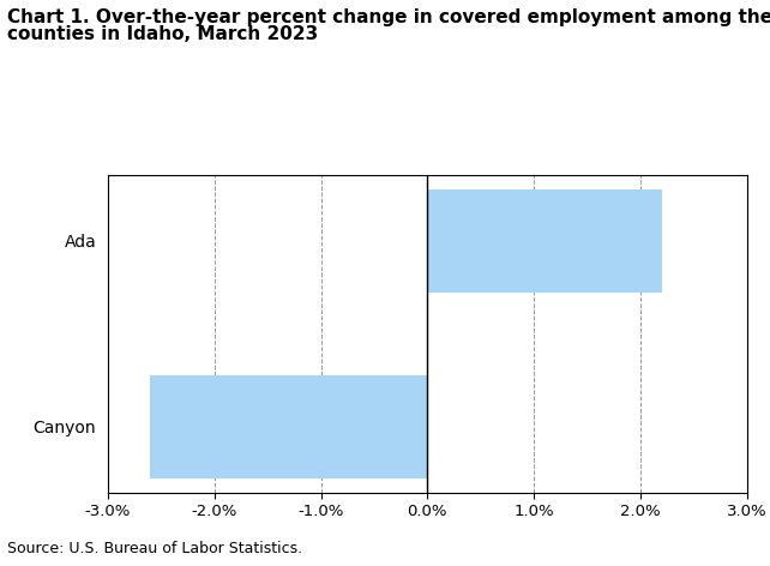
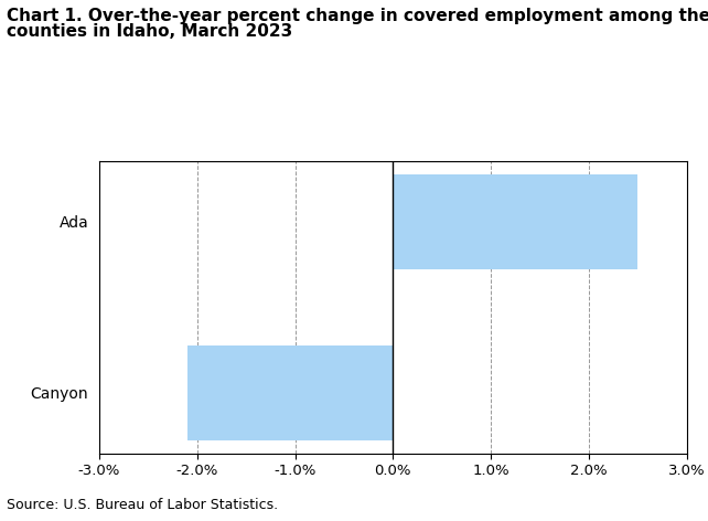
Ada: 2.2% -> 2.5%
Canyon: -2.6% -> -2.1%
